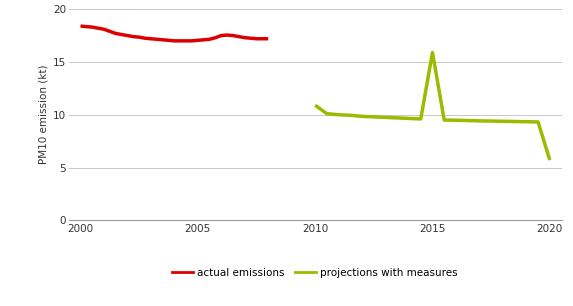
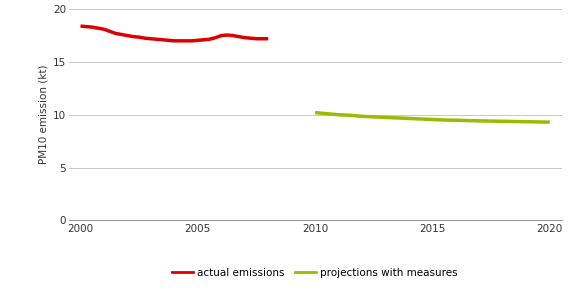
projections with measures/2010: 10.9 -> 10.2
projections with measures/2015: 15.9 -> 9.6
projections with measures/2020: 5.7 -> 9.3
